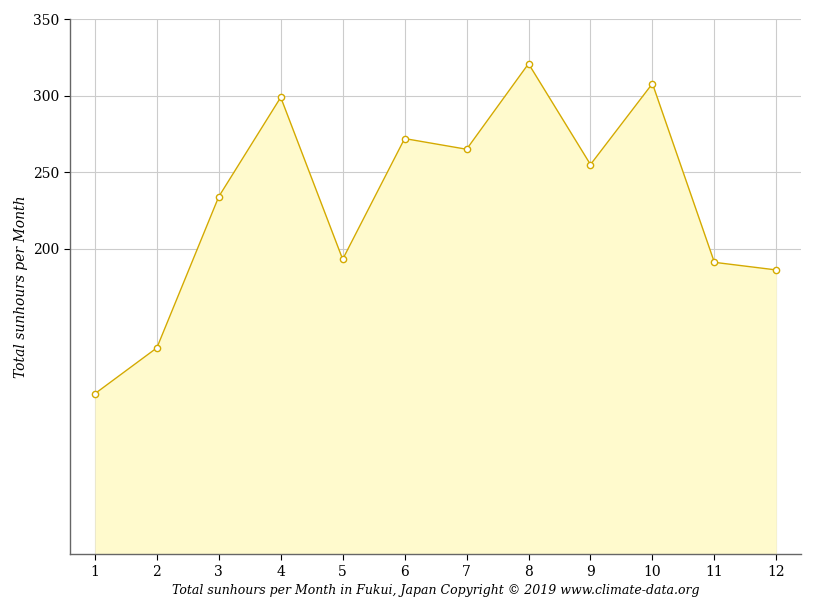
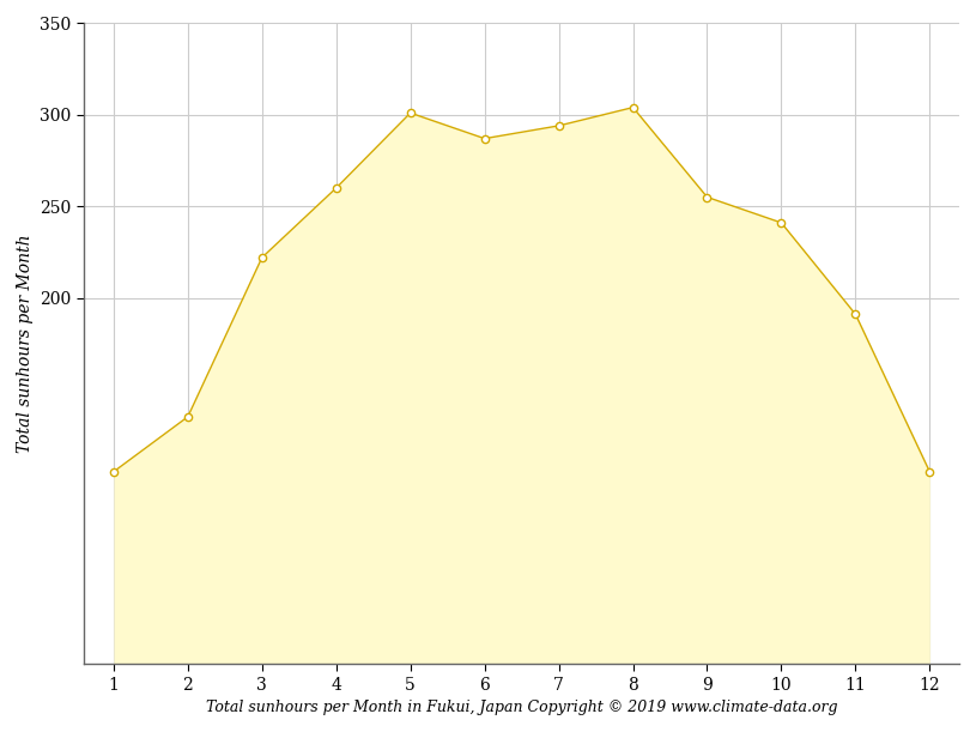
3: 234 -> 222
4: 299 -> 260
5: 193 -> 301
6: 272 -> 287
7: 265 -> 294
8: 321 -> 304
10: 308 -> 241
12: 186 -> 105
